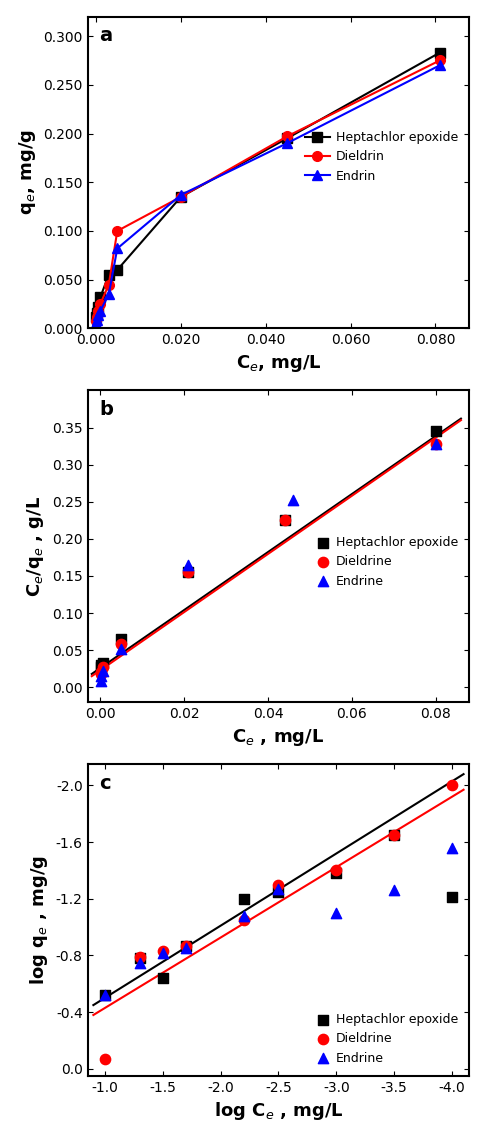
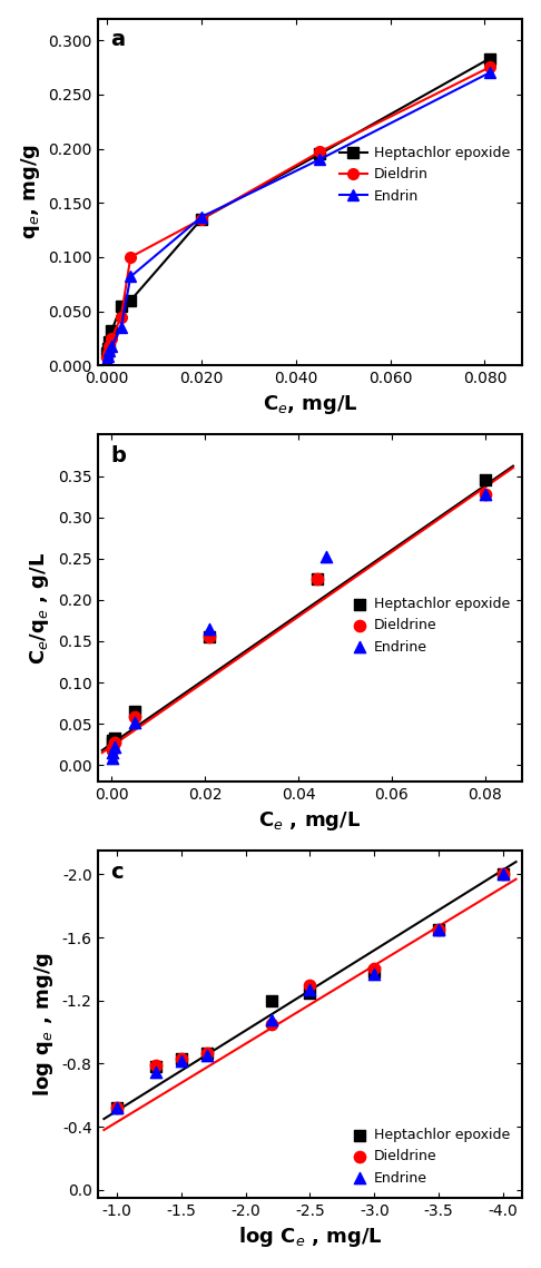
Dieldrine/-1.0: -0.07 -> -0.52
Heptachlor epoxide/-1.5: -0.64 -> -0.83
Endrine/-3.0: -1.10 -> -1.37
Endrine/-3.5: -1.26 -> -1.65
Heptachlor epoxide/-4.0: -1.21 -> -2.00
Endrine/-4.0: -1.56 -> -2.00
